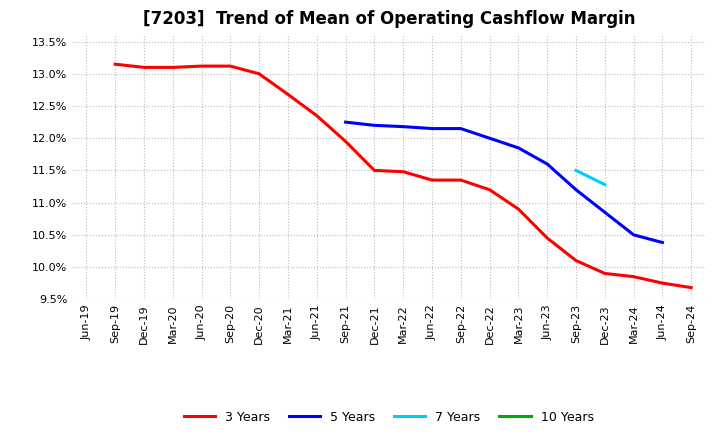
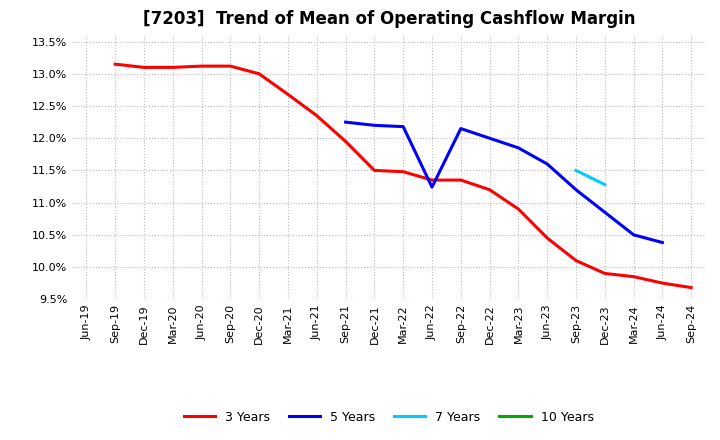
5 Years/Jun-22: 12.15% -> 11.24%
